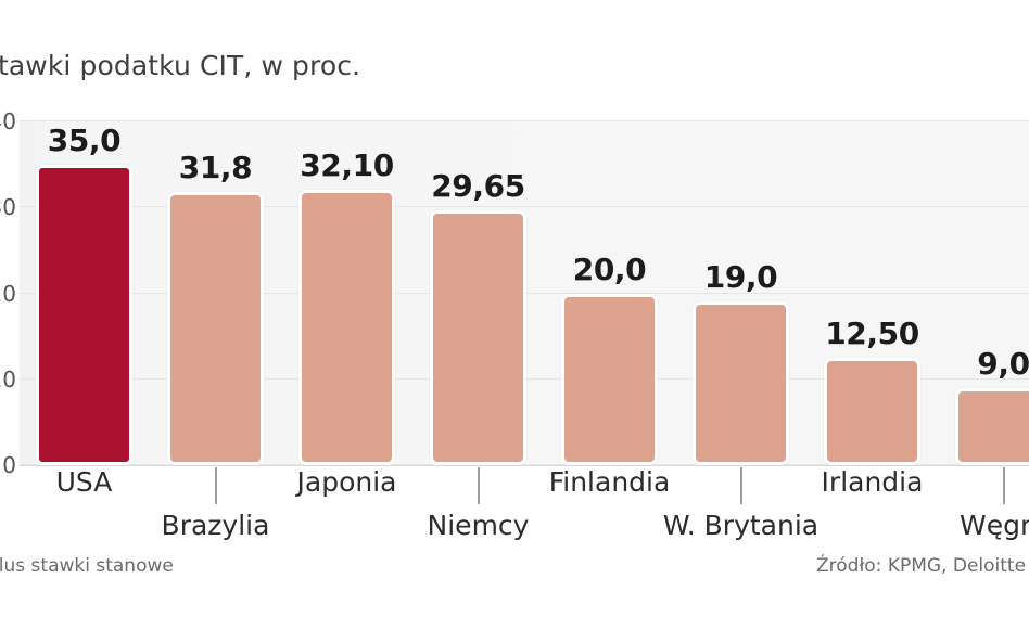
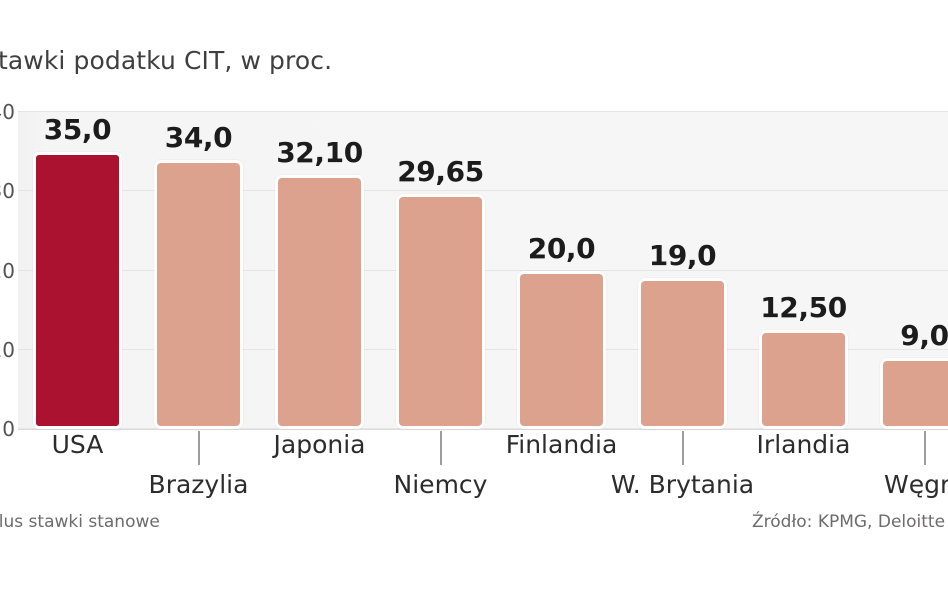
Brazylia: 31,8 -> 34,0
